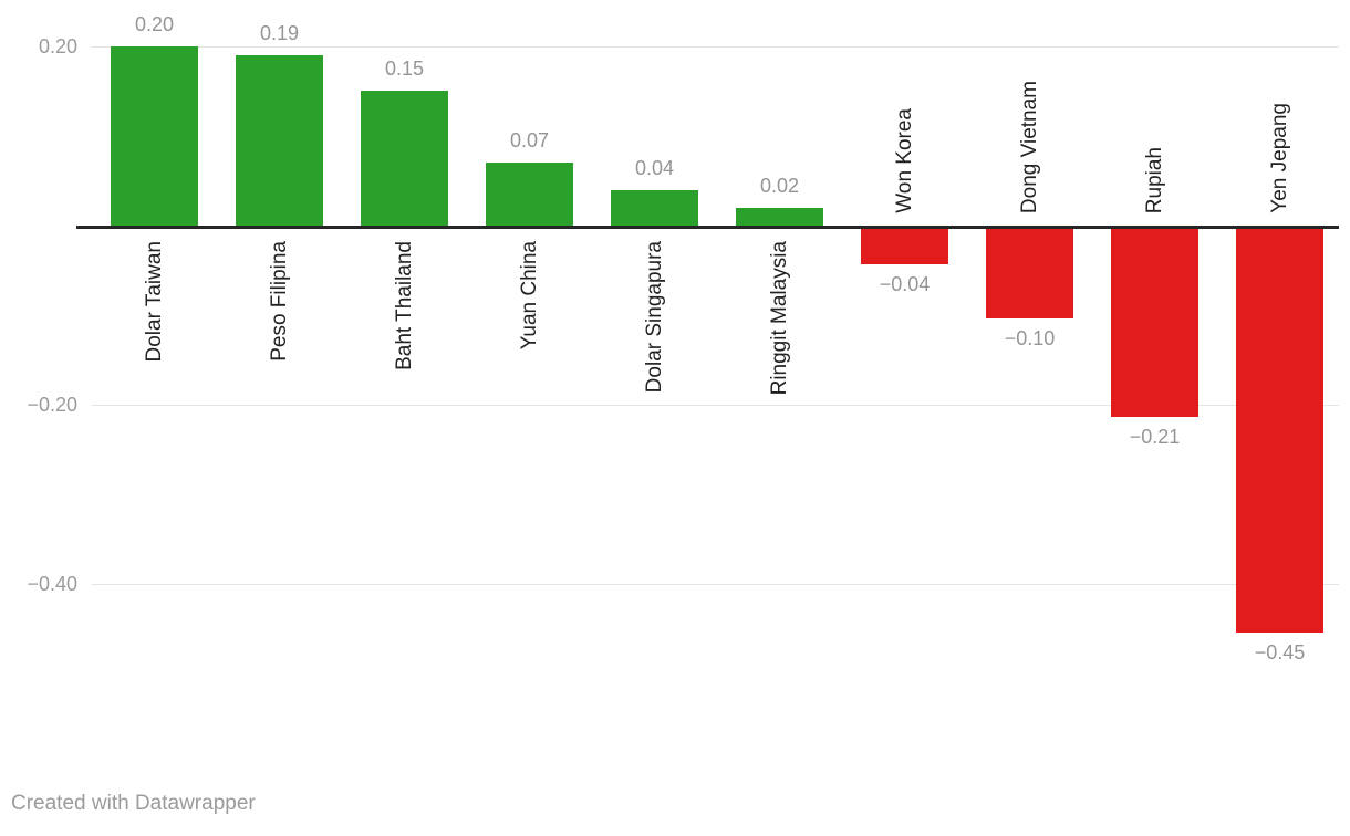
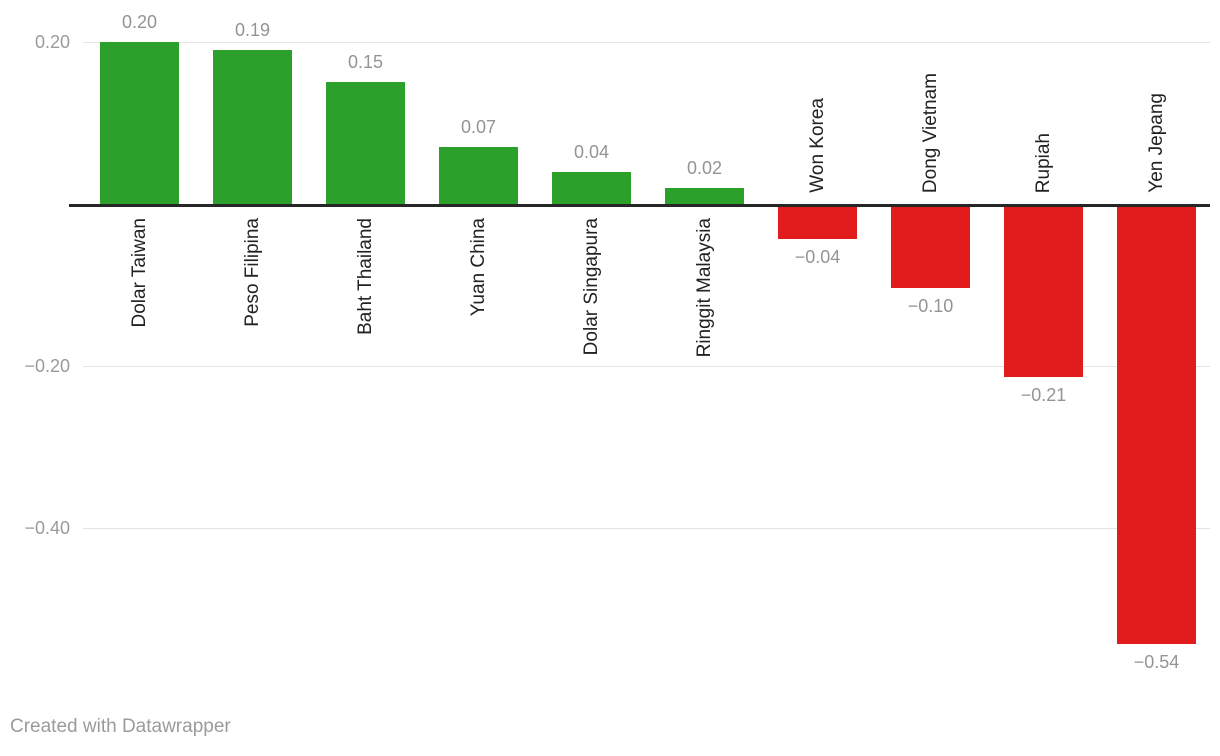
Yen Jepang: −0.45 -> −0.54
